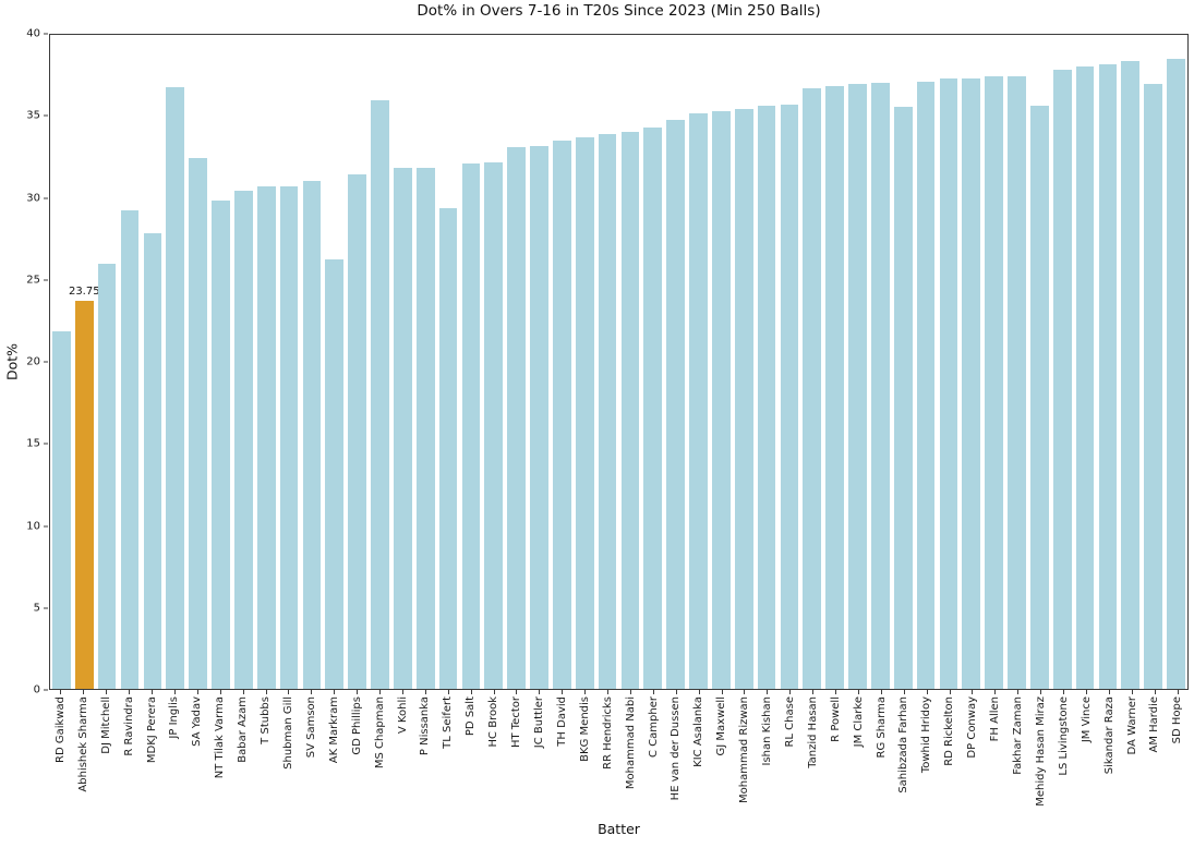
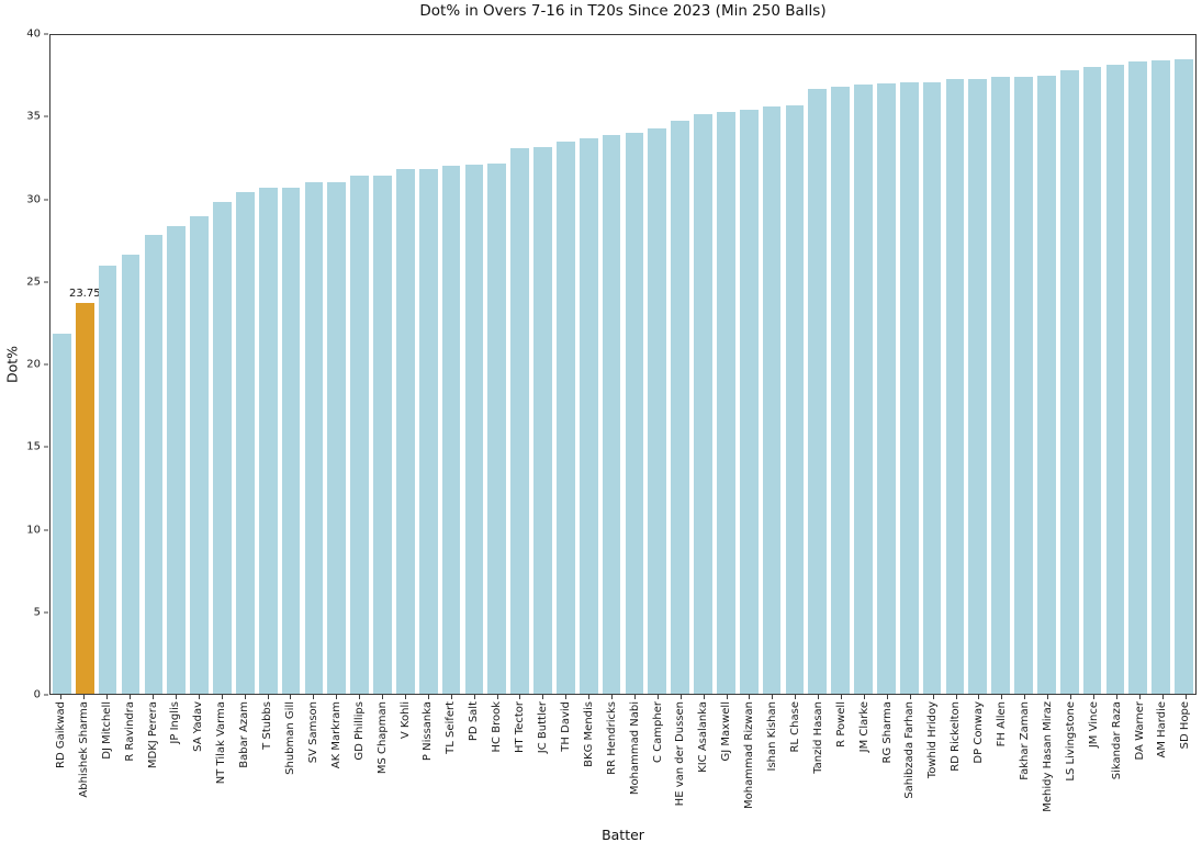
R Ravindra: 29.3 -> 26.6
JP Inglis: 36.8 -> 28.4
SA Yadav: 32.5 -> 29.0
AK Markram: 26.3 -> 31.1
MS Chapman: 36.0 -> 31.5
TL Seifert: 29.4 -> 32.1
Sahibzada Farhan: 35.6 -> 37.1
Mehidy Hasan Miraz: 35.7 -> 37.5
AM Hardie: 37.0 -> 38.5
